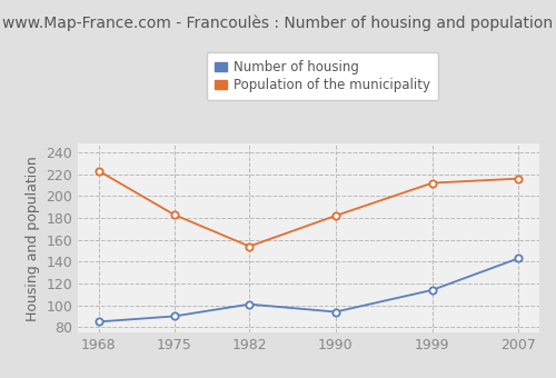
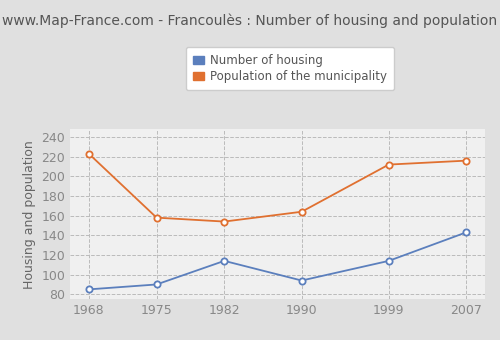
Population of the municipality/1975: 183 -> 158
Number of housing/1982: 101 -> 114
Population of the municipality/1990: 182 -> 164
